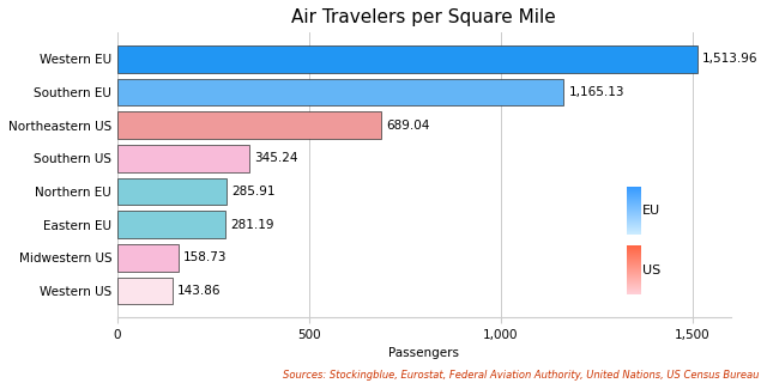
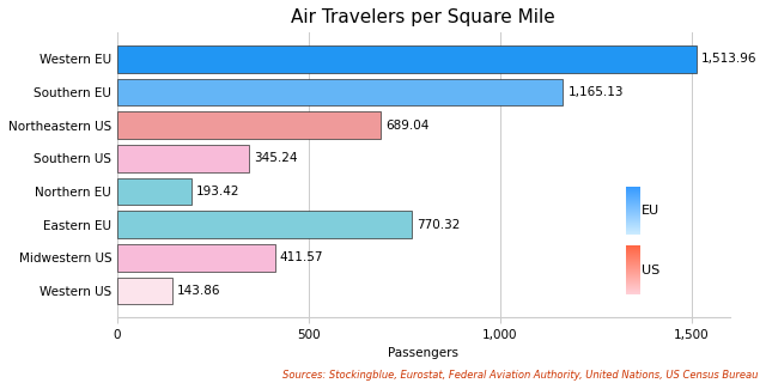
Northern EU: 285.91 -> 193.42
Eastern EU: 281.19 -> 770.32
Midwestern US: 158.73 -> 411.57
